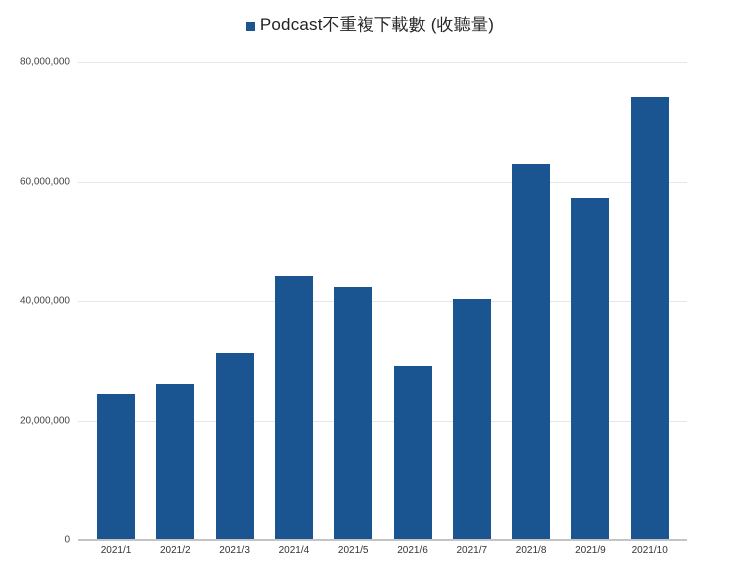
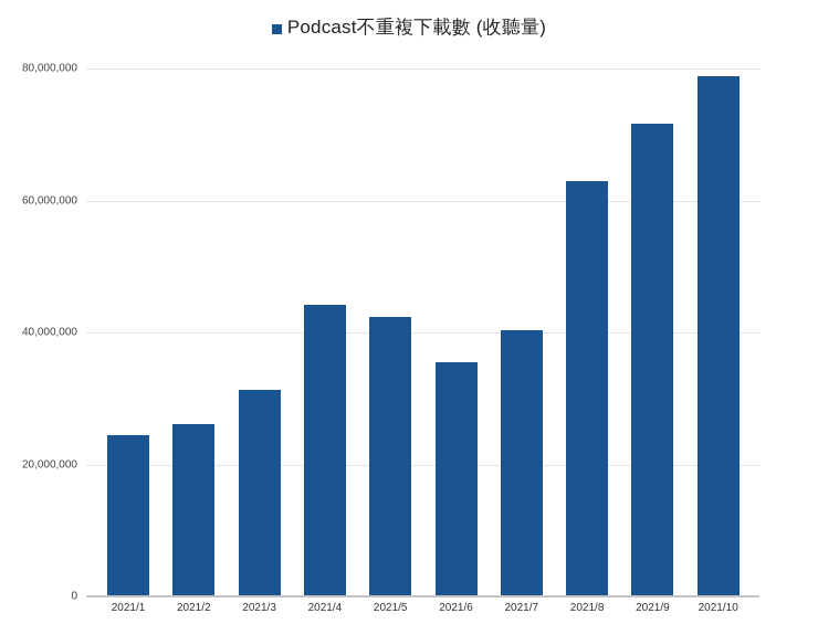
2021/6: 29000000 -> 35000000
2021/9: 57000000 -> 72000000
2021/10: 74000000 -> 79000000
